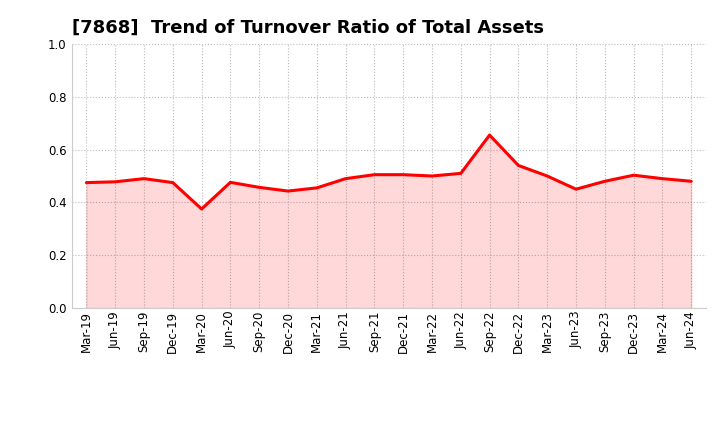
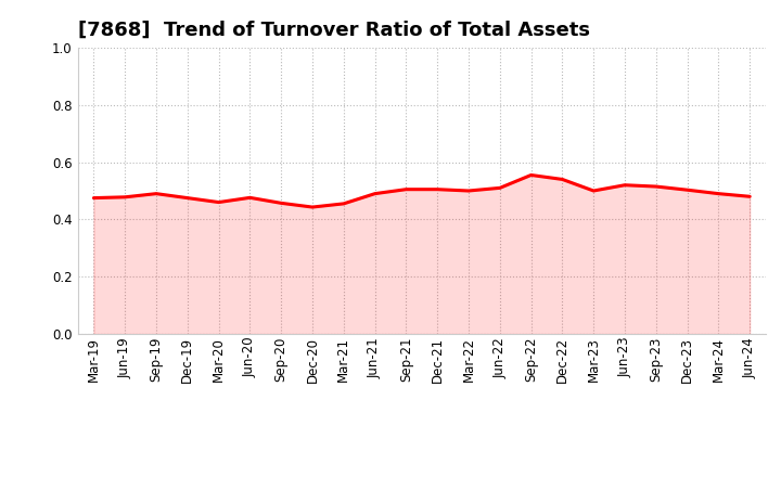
Mar-20: 0.375 -> 0.460
Sep-22: 0.655 -> 0.555
Jun-23: 0.450 -> 0.520
Sep-23: 0.480 -> 0.515
